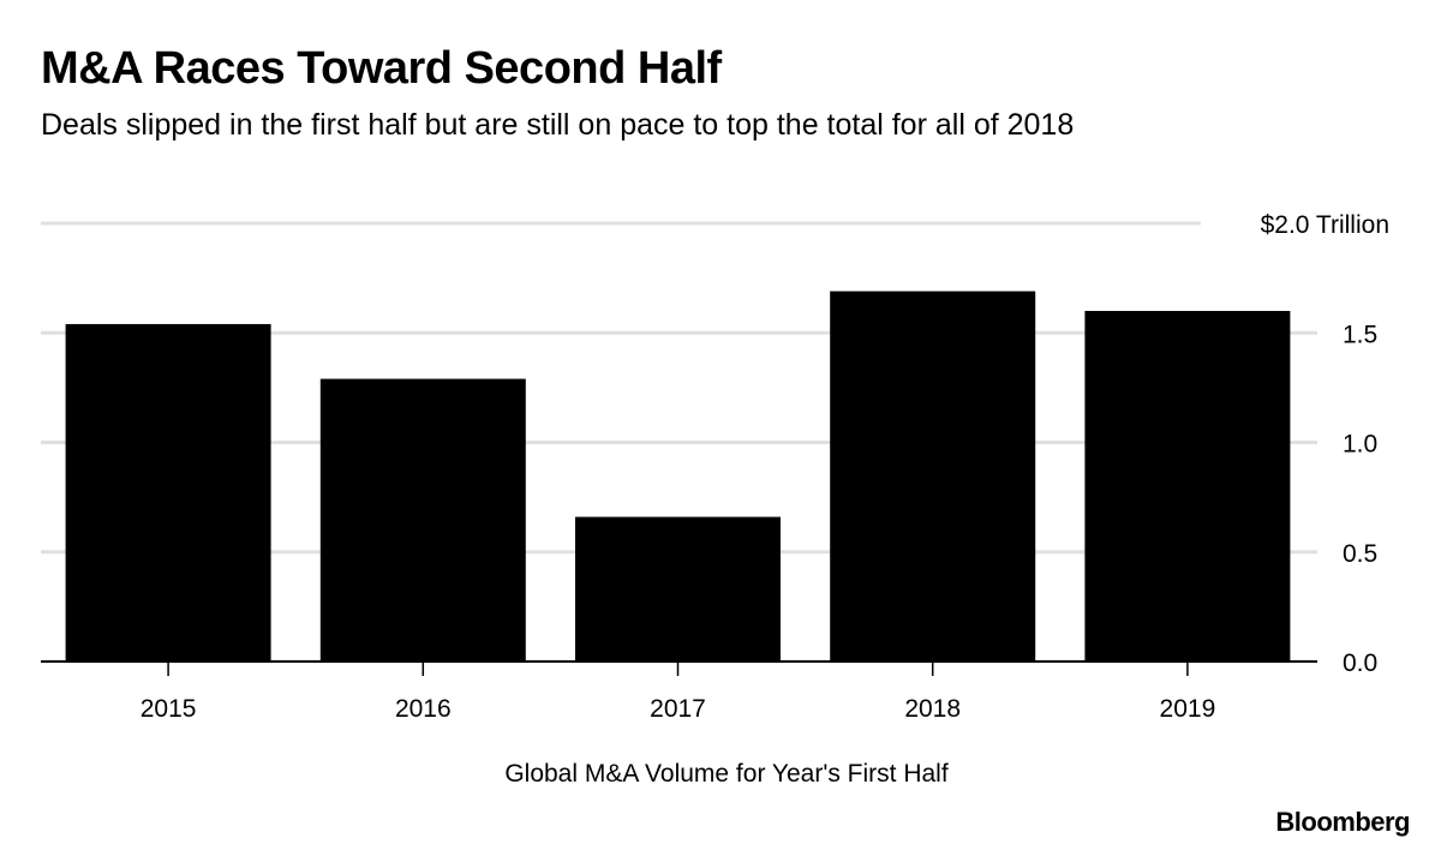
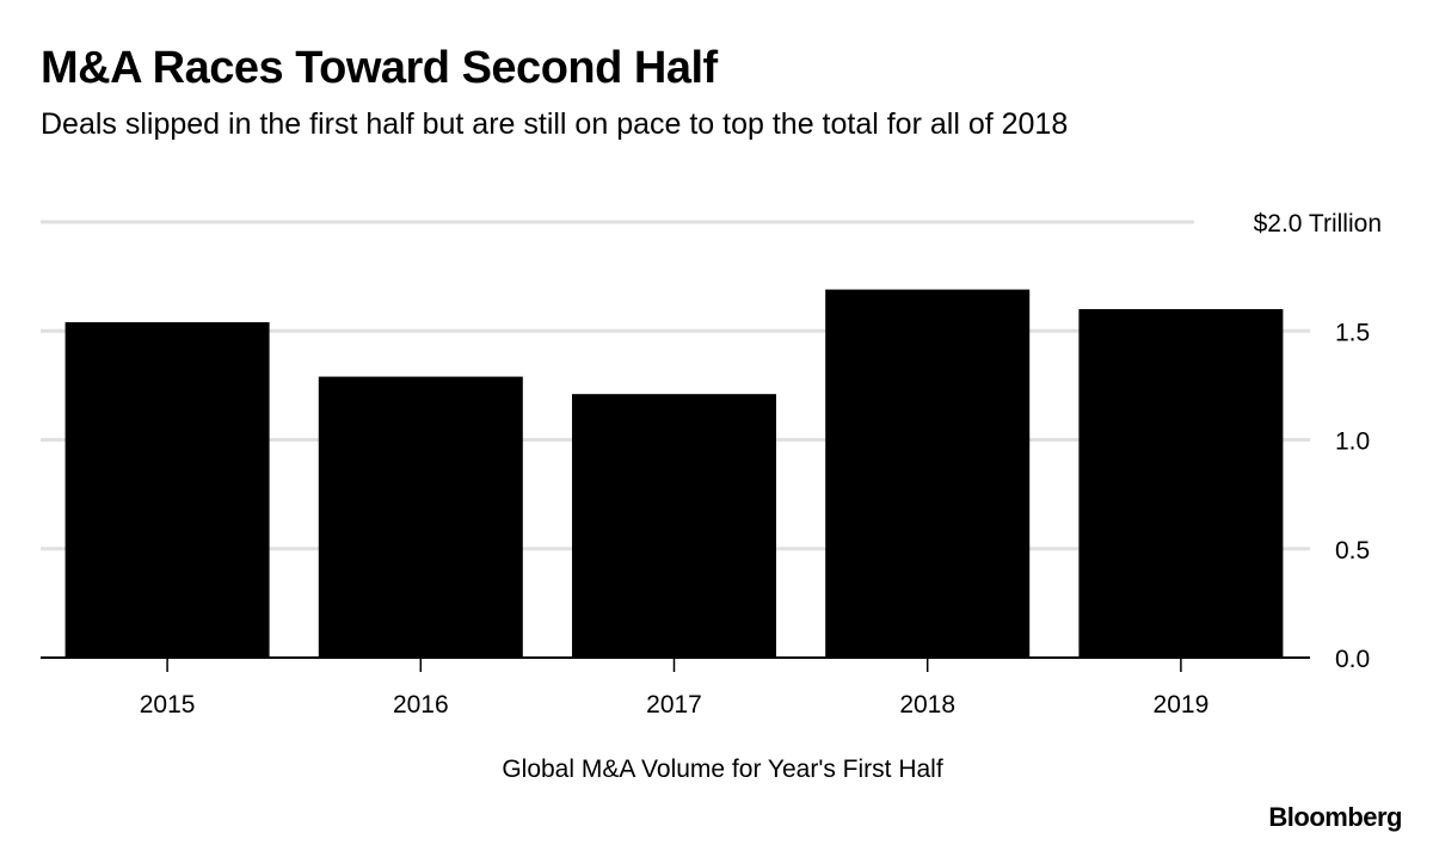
2017: 0.66 -> 1.21
